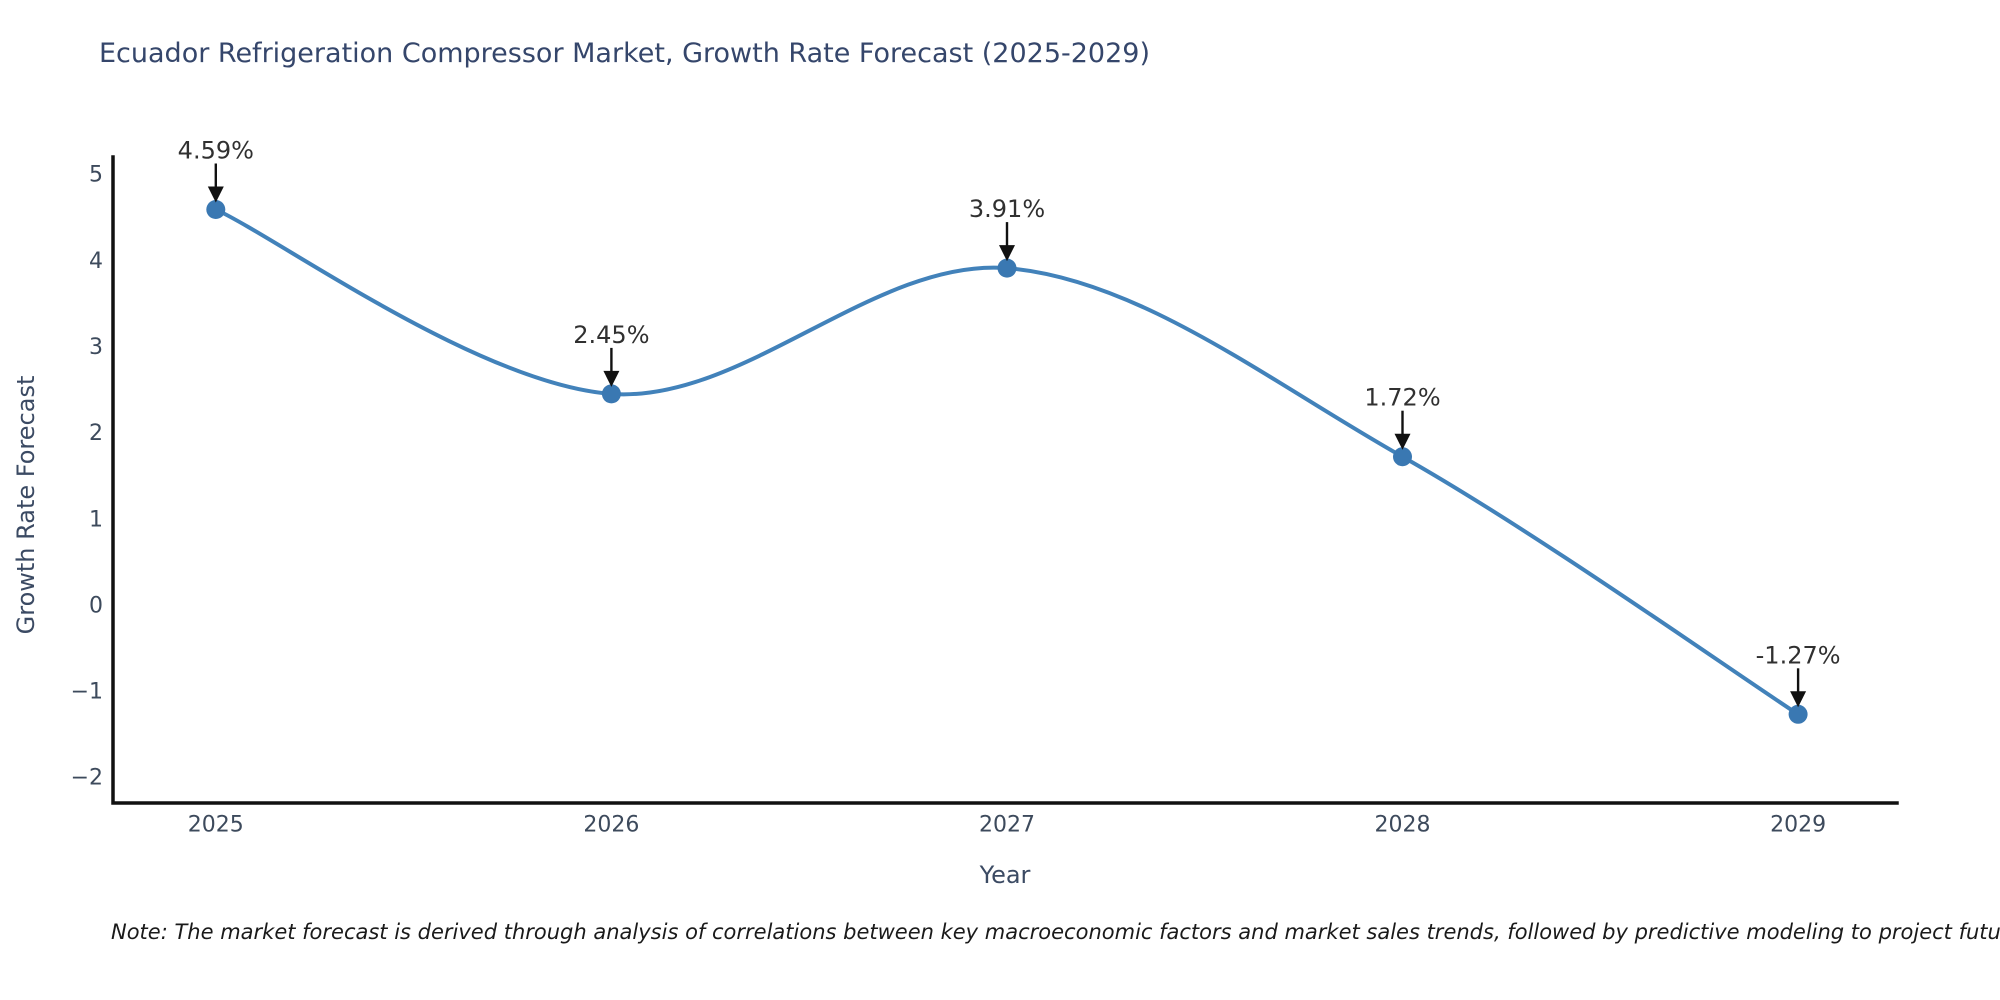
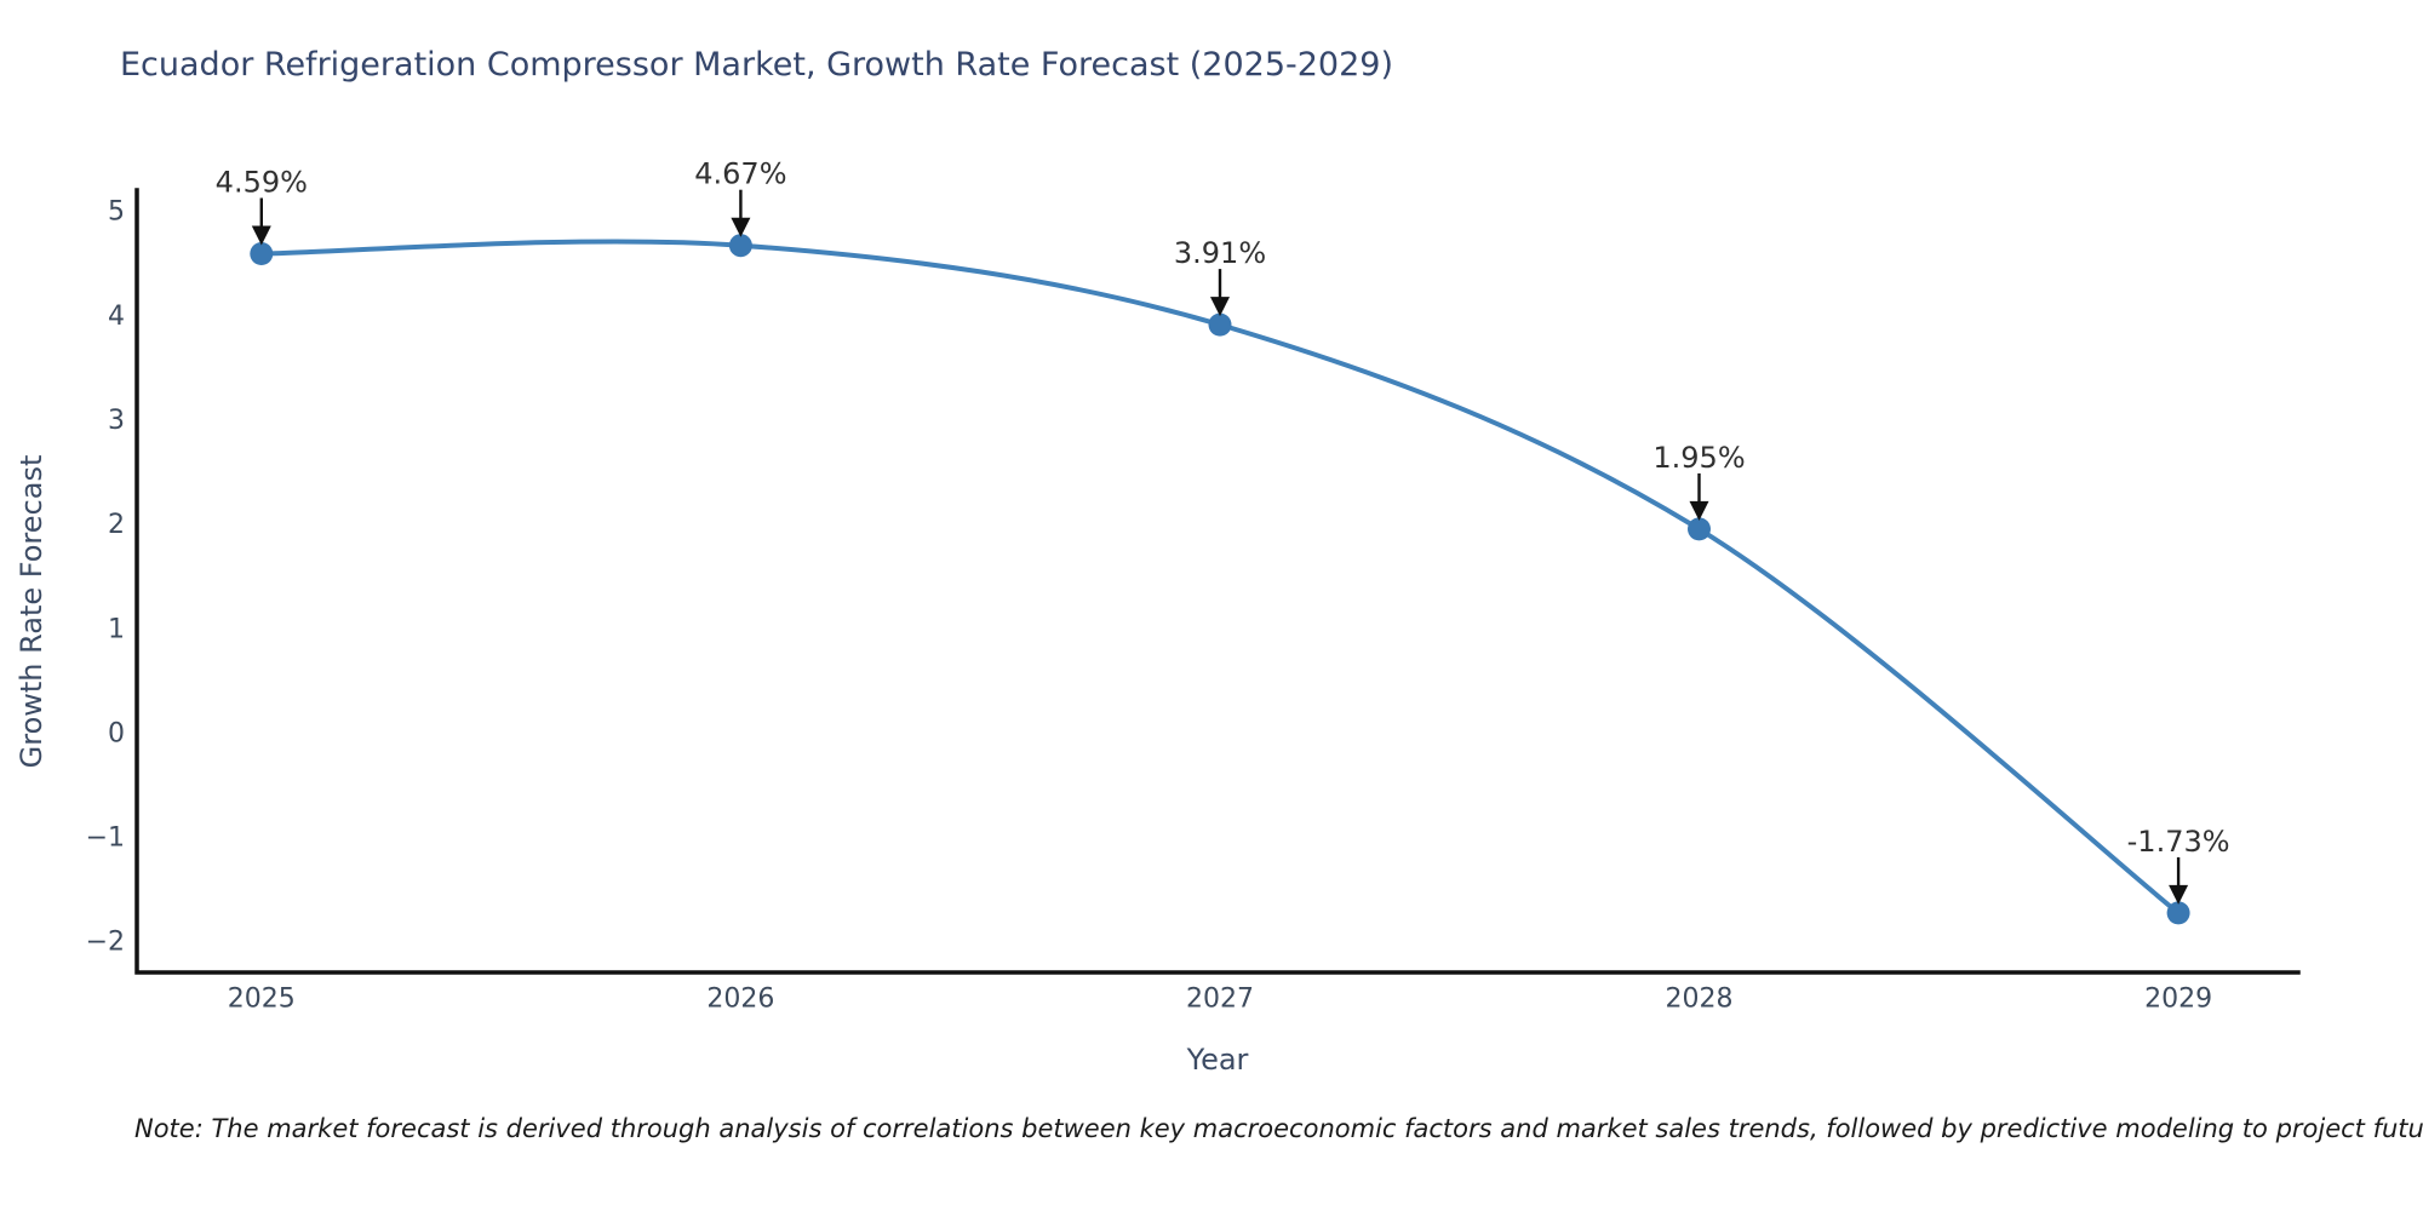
2026: 2.45% -> 4.67%
2028: 1.72% -> 1.95%
2029: -1.27% -> -1.73%
